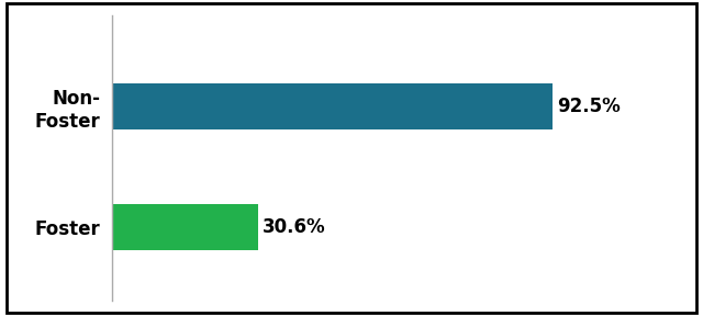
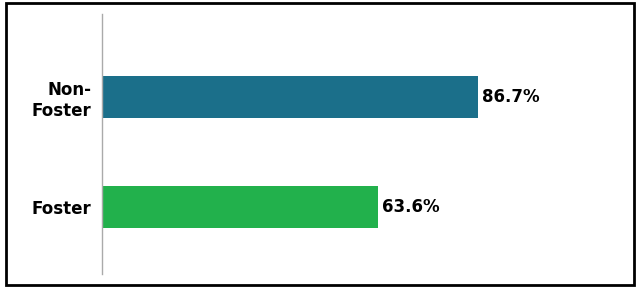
Non- Foster: 92.5% -> 86.7%
Foster: 30.6% -> 63.6%
